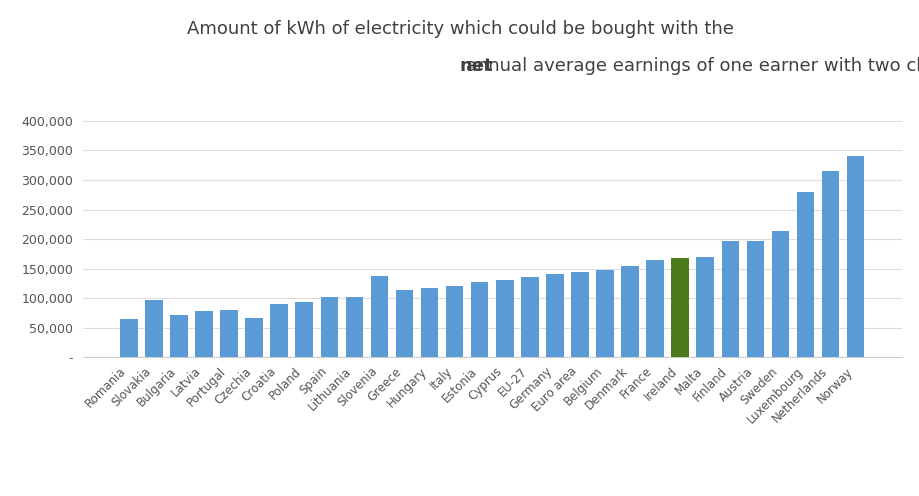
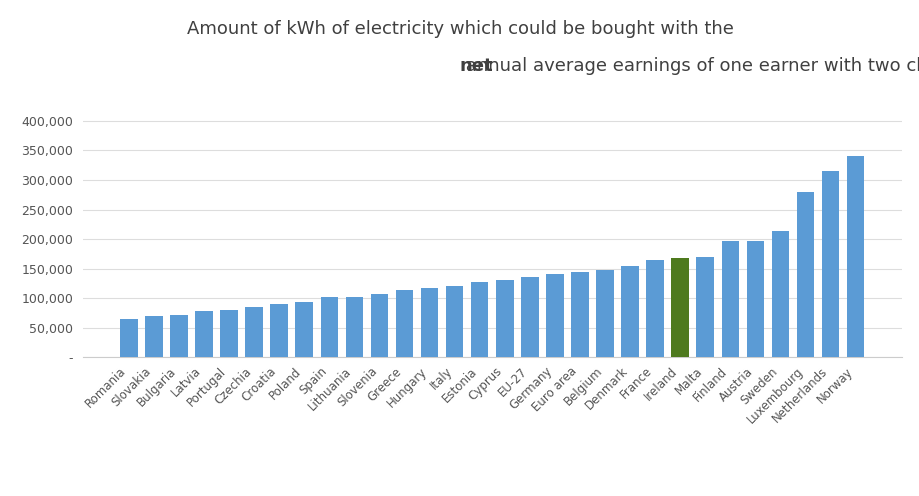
Slovakia: 96,000 -> 70,000
Czechia: 66,000 -> 85,000
Slovenia: 138,000 -> 107,000
